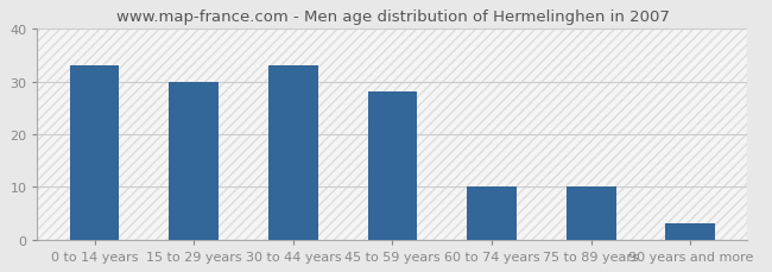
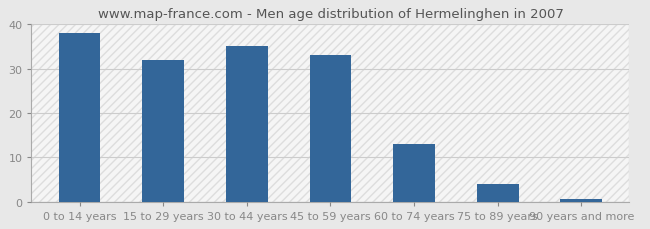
0 to 14 years: 33.0 -> 38.0
15 to 29 years: 30.0 -> 32.0
30 to 44 years: 33.0 -> 35.0
45 to 59 years: 28.0 -> 33.0
60 to 74 years: 10.0 -> 13.0
75 to 89 years: 10.0 -> 4.0
90 years and more: 3.0 -> 0.5
